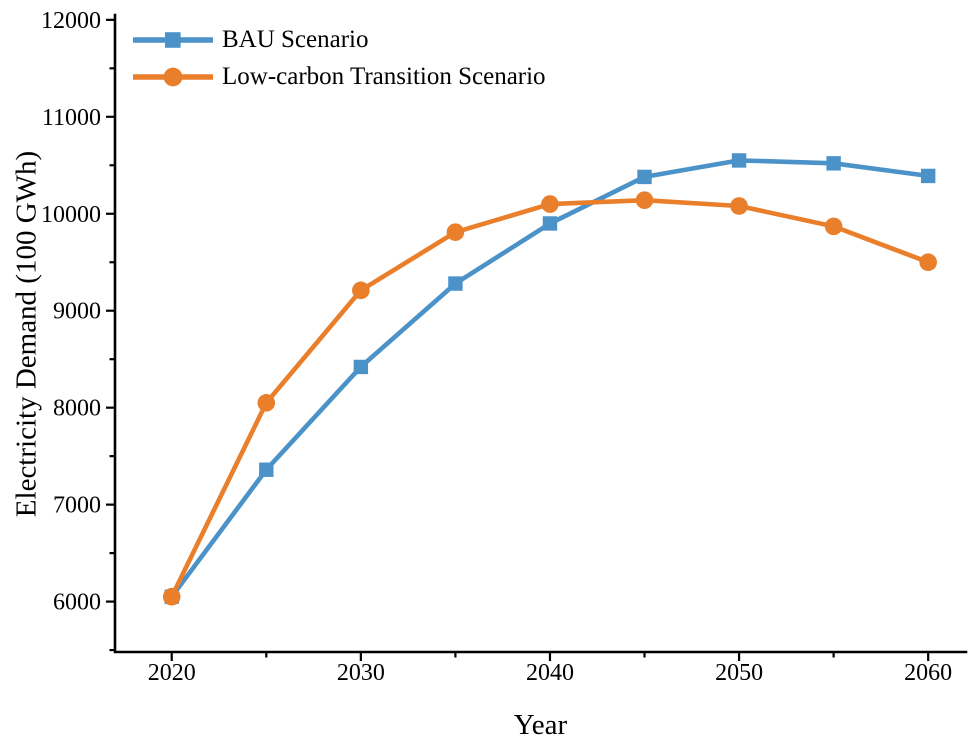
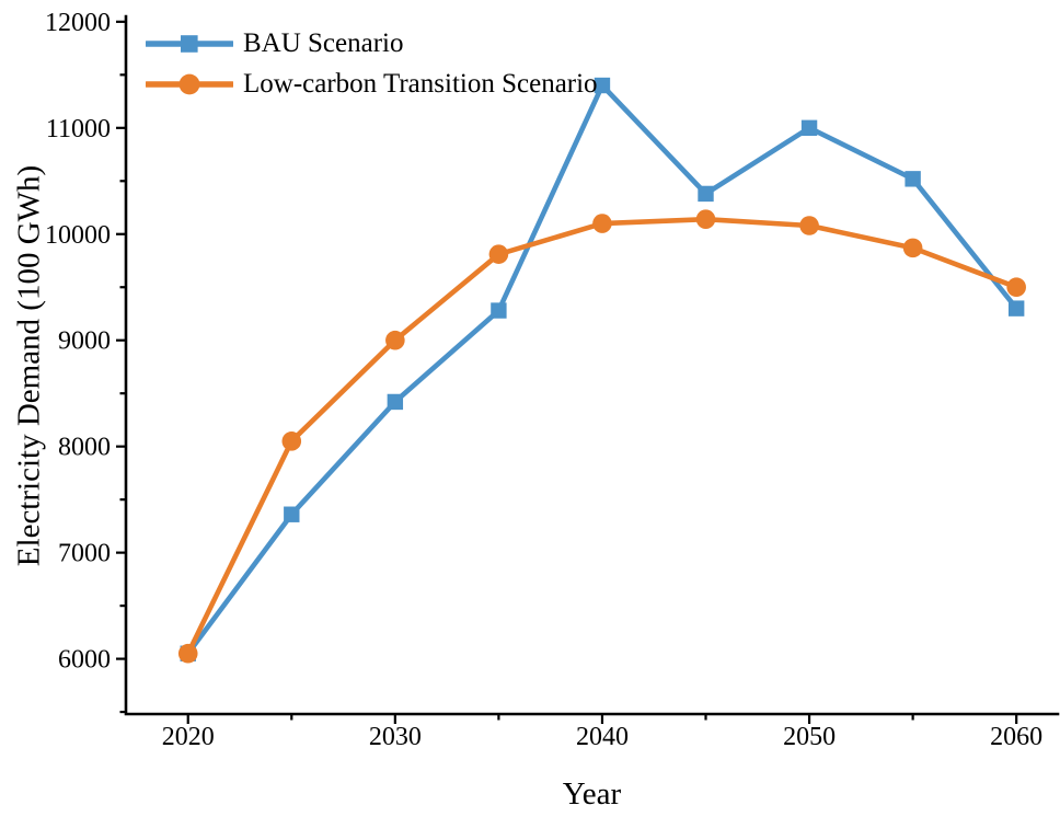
Low-carbon Transition Scenario/2030: 9200 -> 9000
BAU Scenario/2040: 9900 -> 11400
BAU Scenario/2050: 10600 -> 11000
BAU Scenario/2060: 10400 -> 9300
